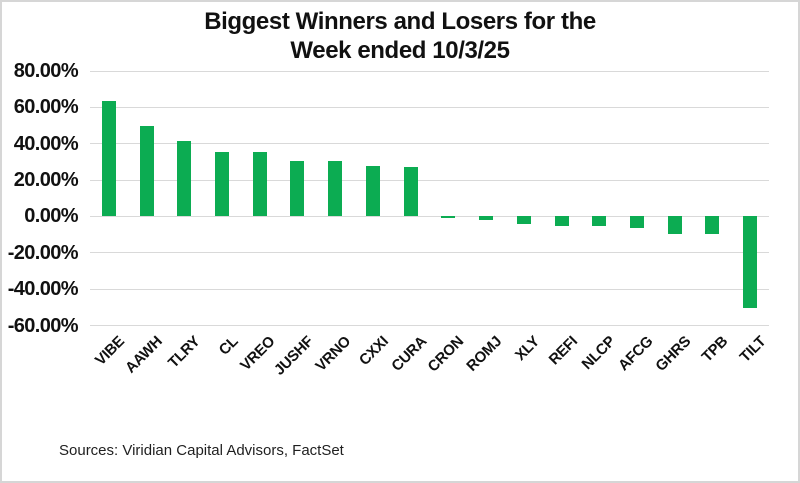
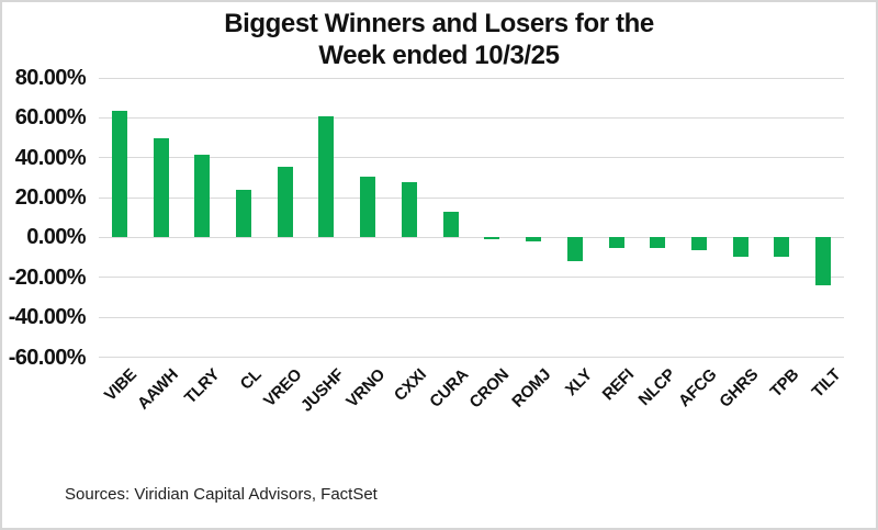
CL: 35% -> 24%
JUSHF: 30% -> 61%
CURA: 27% -> 13%
XLY: -4% -> -12%
TILT: -50% -> -24%
